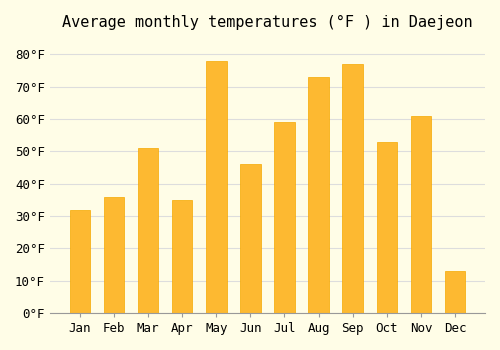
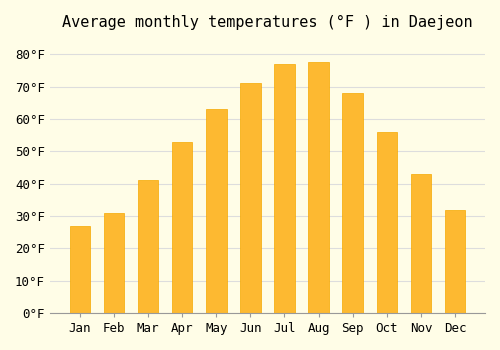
Jan: 32.0°F -> 27.0°F
Feb: 36.0°F -> 31.0°F
Mar: 51.0°F -> 41.0°F
Apr: 35.0°F -> 53.0°F
May: 78.0°F -> 63.0°F
Jun: 46.0°F -> 71.0°F
Jul: 59.0°F -> 77.0°F
Aug: 73.0°F -> 77.5°F
Sep: 77.0°F -> 68.0°F
Oct: 53.0°F -> 56.0°F
Nov: 61.0°F -> 43.0°F
Dec: 13.0°F -> 32.0°F
